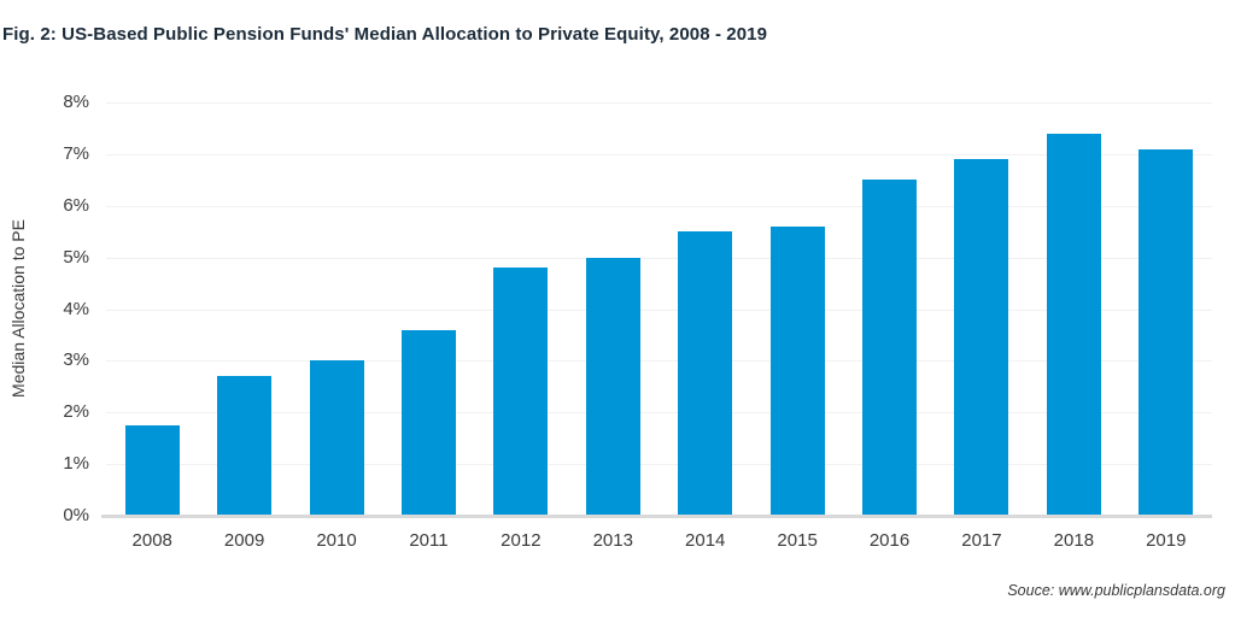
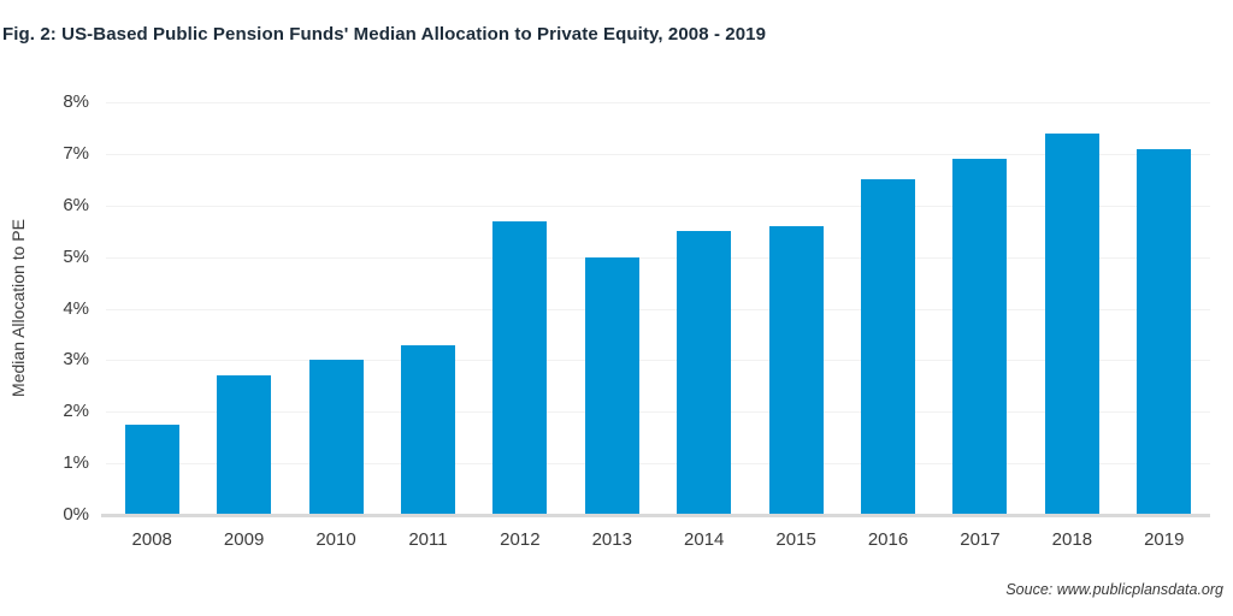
2011: 3.6% -> 3.3%
2012: 4.8% -> 5.7%
